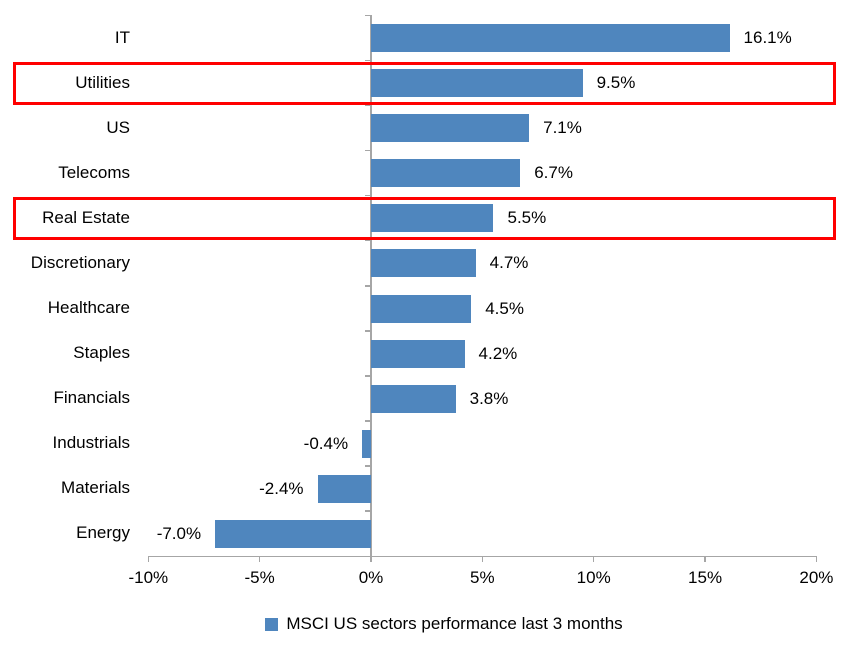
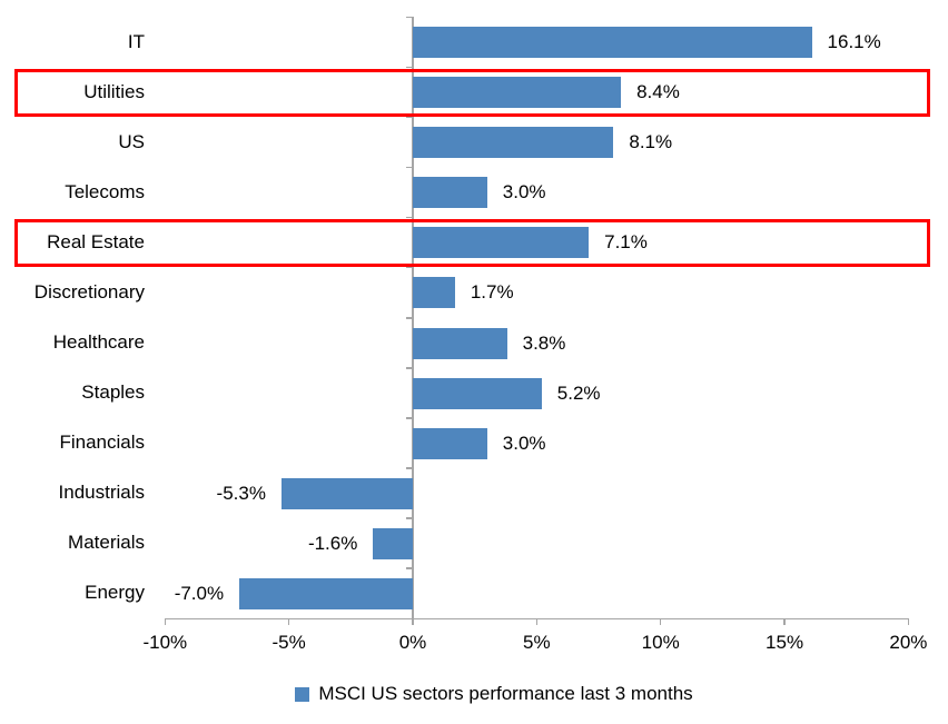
Utilities: 9.5% -> 8.4%
US: 7.1% -> 8.1%
Telecoms: 6.7% -> 3.0%
Real Estate: 5.5% -> 7.1%
Discretionary: 4.7% -> 1.7%
Healthcare: 4.5% -> 3.8%
Staples: 4.2% -> 5.2%
Financials: 3.8% -> 3.0%
Industrials: -0.4% -> -5.3%
Materials: -2.4% -> -1.6%
